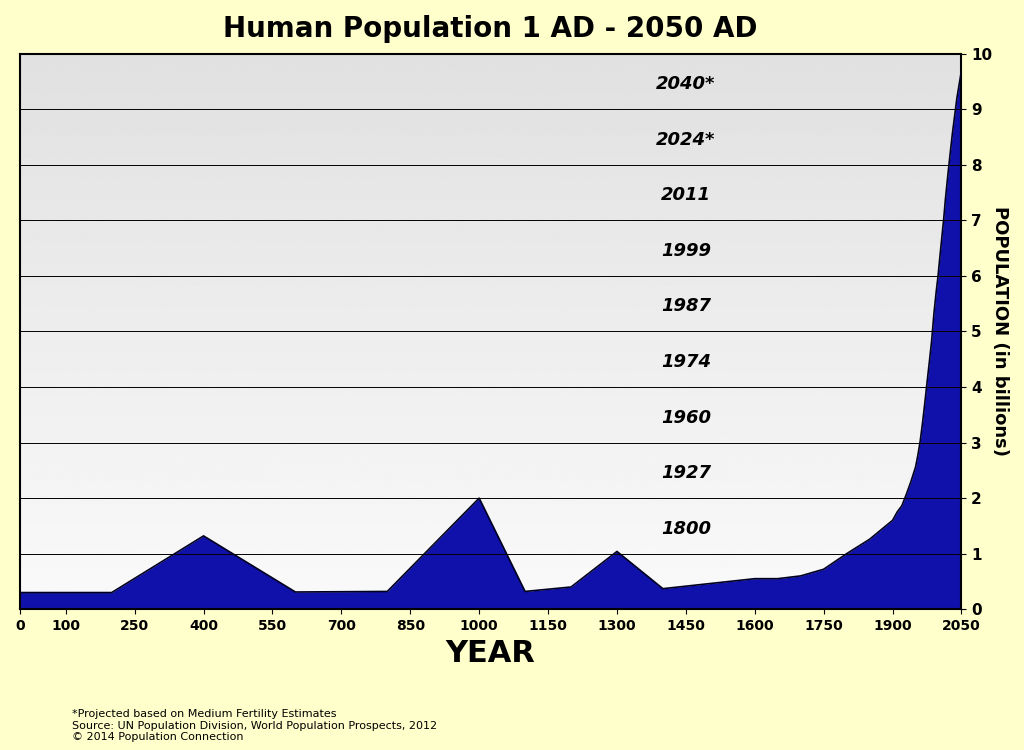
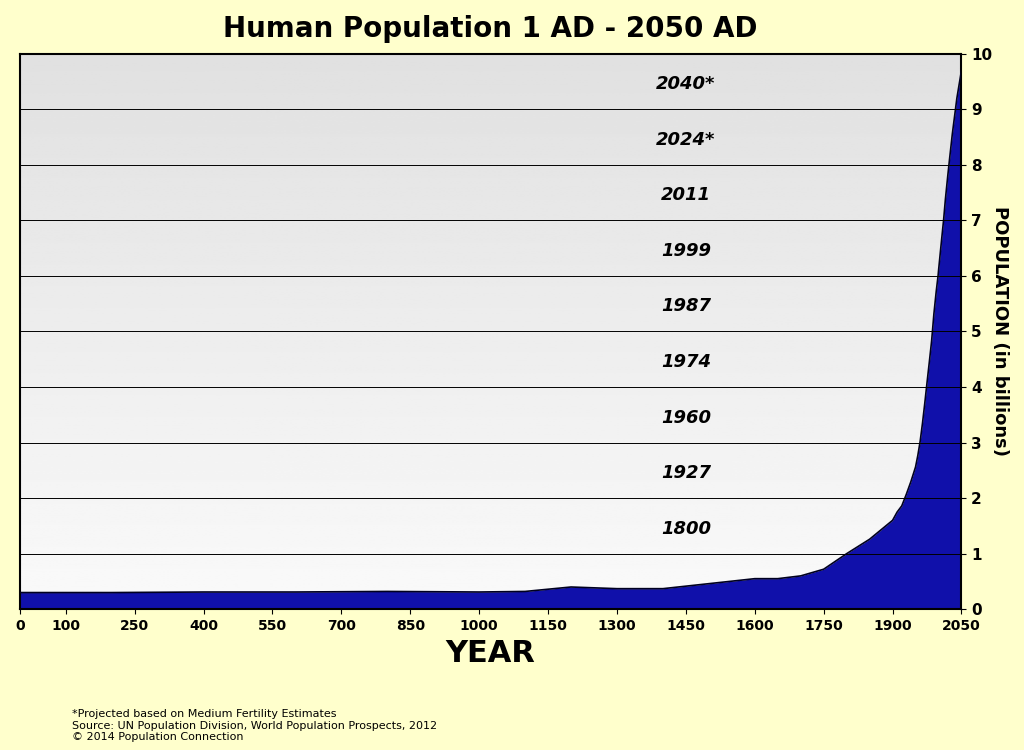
400: 1.32 -> 0.31
1000: 2.00 -> 0.31
1300: 1.04 -> 0.37
